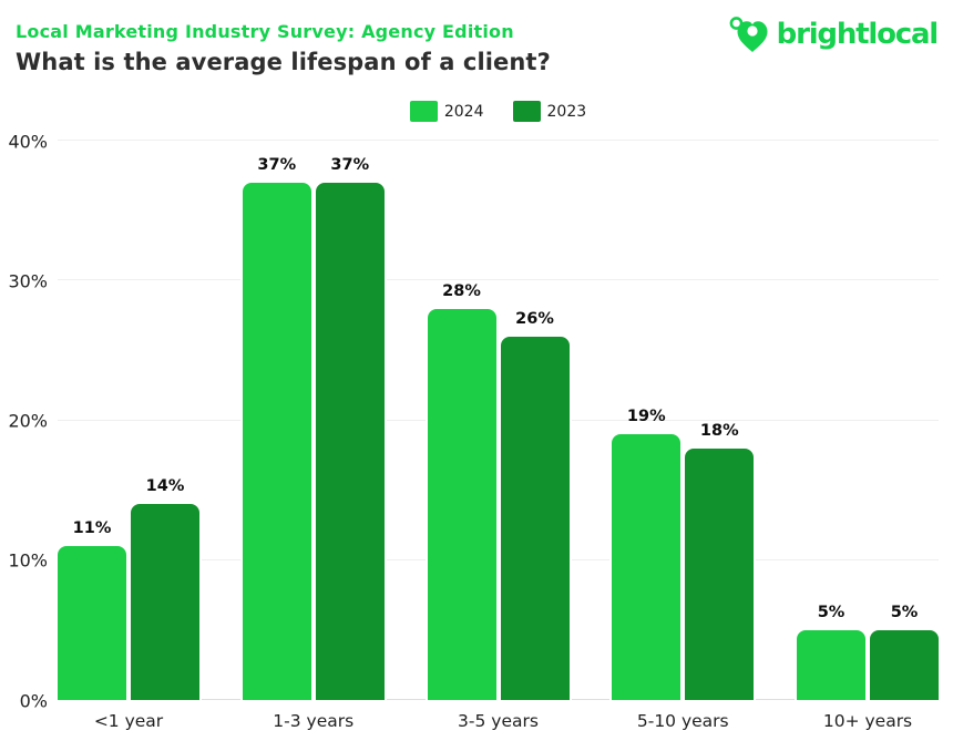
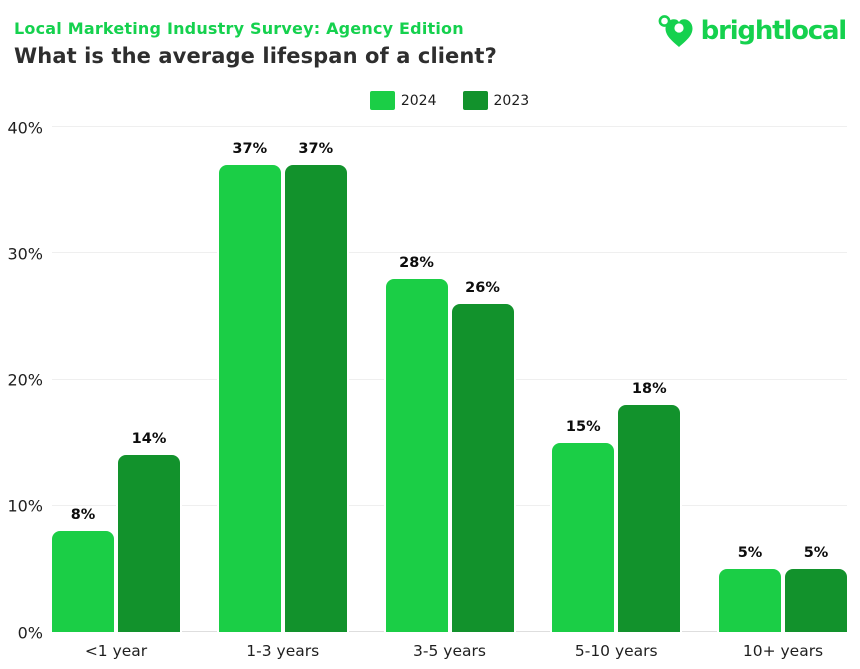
2024/<1 year: 11% -> 8%
2024/5-10 years: 19% -> 15%
